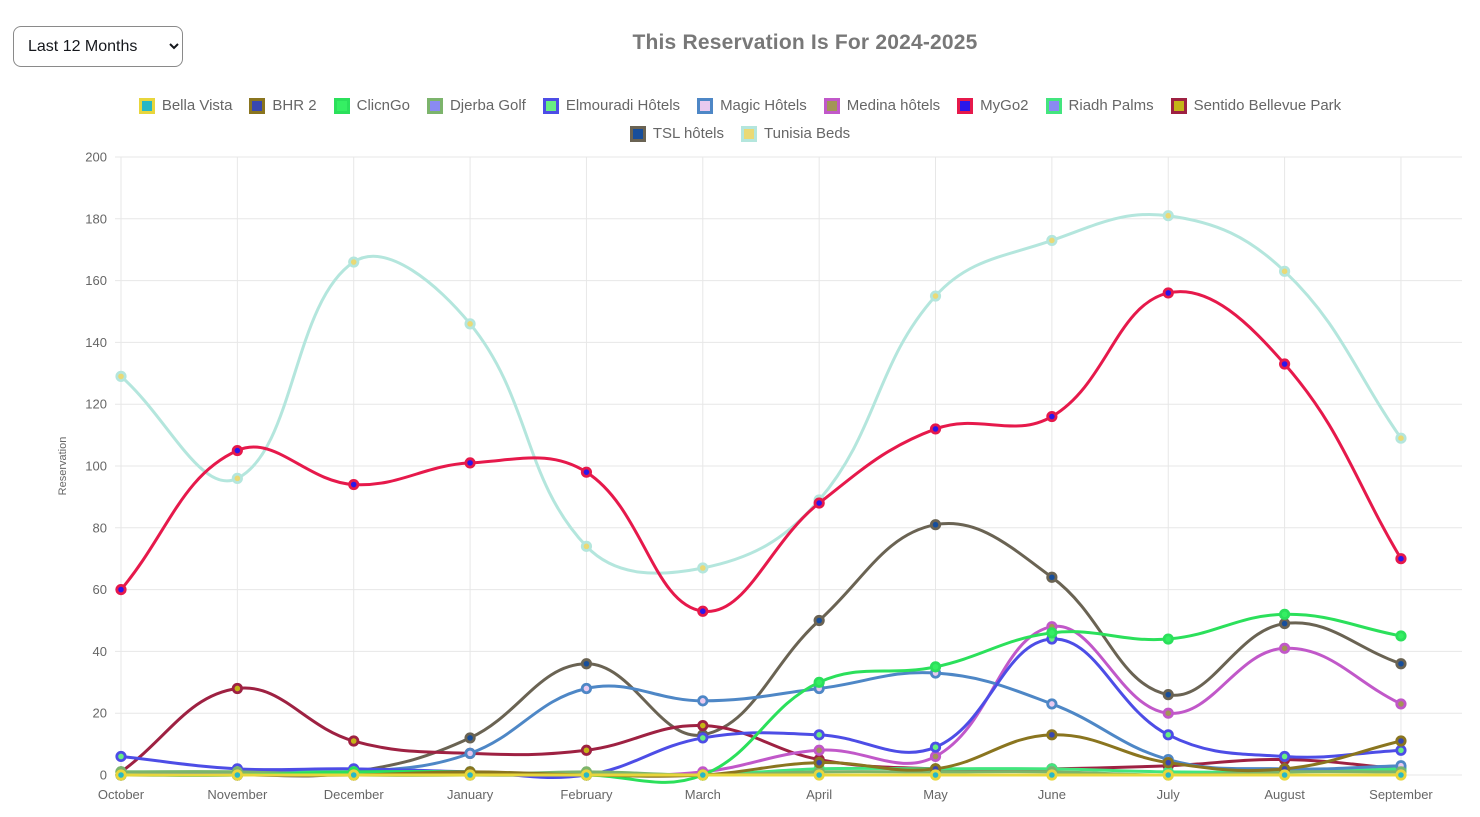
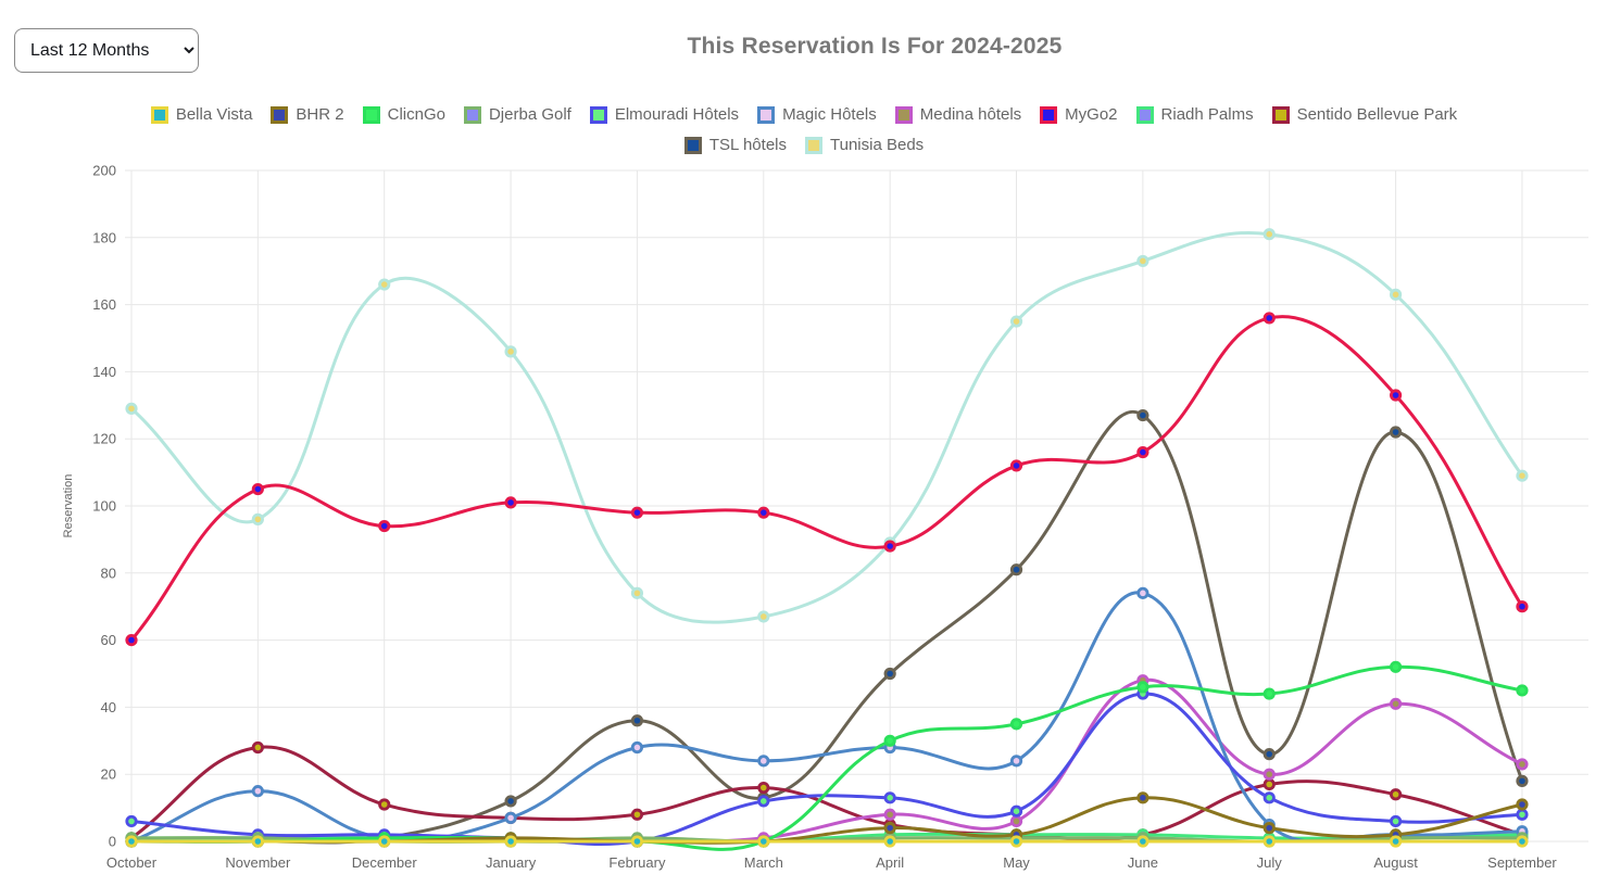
Magic Hôtels/November: 1 -> 15
MyGo2/March: 53 -> 98
Magic Hôtels/May: 33 -> 24
Magic Hôtels/June: 23 -> 74
TSL hôtels/June: 64 -> 127
Sentido Bellevue Park/July: 3 -> 17
Sentido Bellevue Park/August: 5 -> 14
TSL hôtels/August: 49 -> 122
TSL hôtels/September: 36 -> 18
